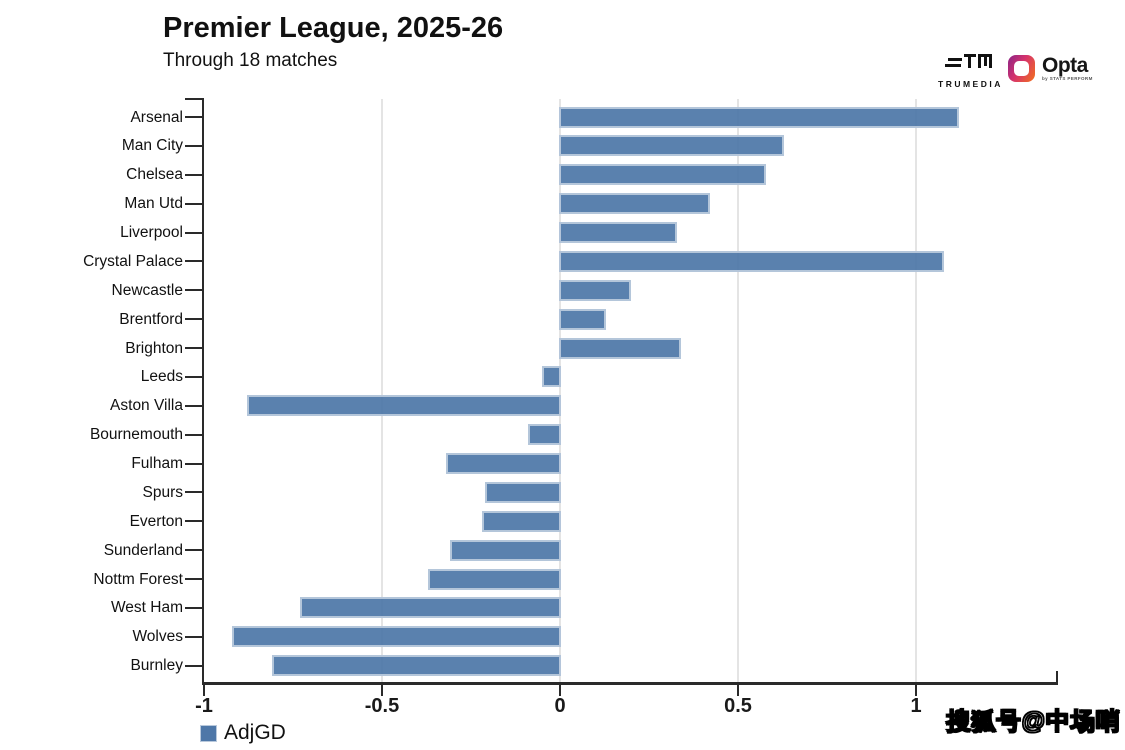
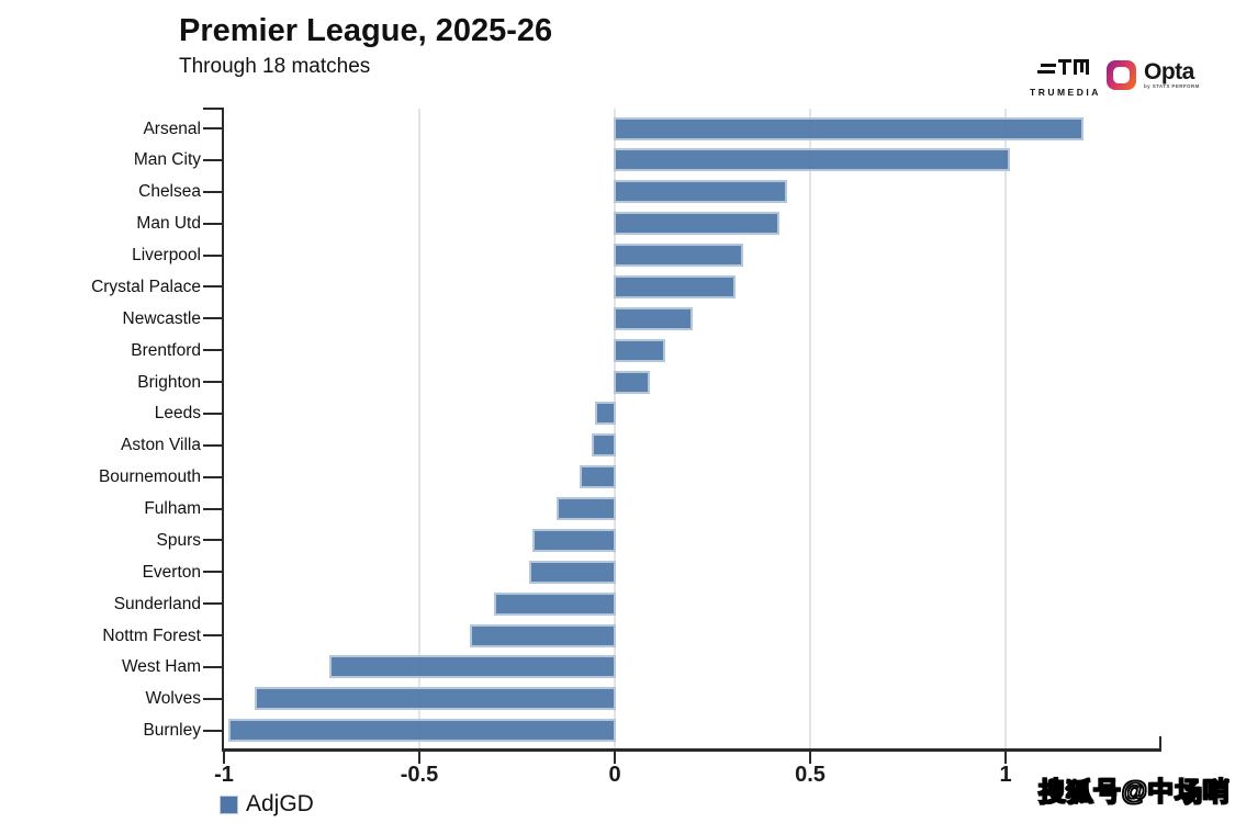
Arsenal: 1.12 -> 1.20
Man City: 0.63 -> 1.01
Chelsea: 0.58 -> 0.44
Crystal Palace: 1.08 -> 0.31
Brighton: 0.34 -> 0.09
Aston Villa: -0.88 -> -0.06
Fulham: -0.32 -> -0.15
Burnley: -0.81 -> -0.99
